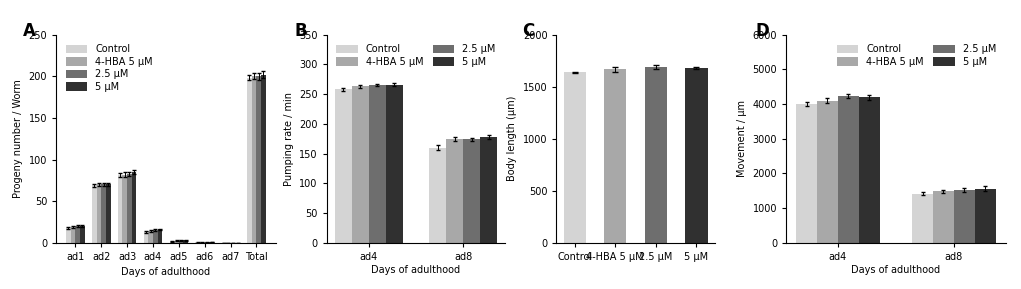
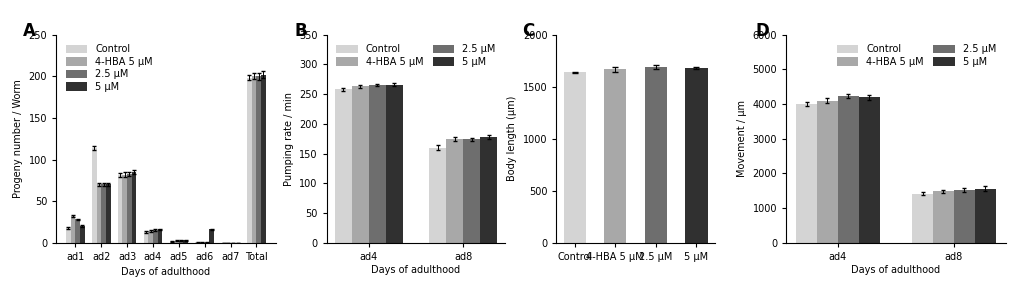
4-HBA 5 μM/ad1: 19 -> 32
2.5 μM/ad1: 20 -> 28
Control/ad2: 69 -> 114
5 μM/ad6: 1 -> 16
